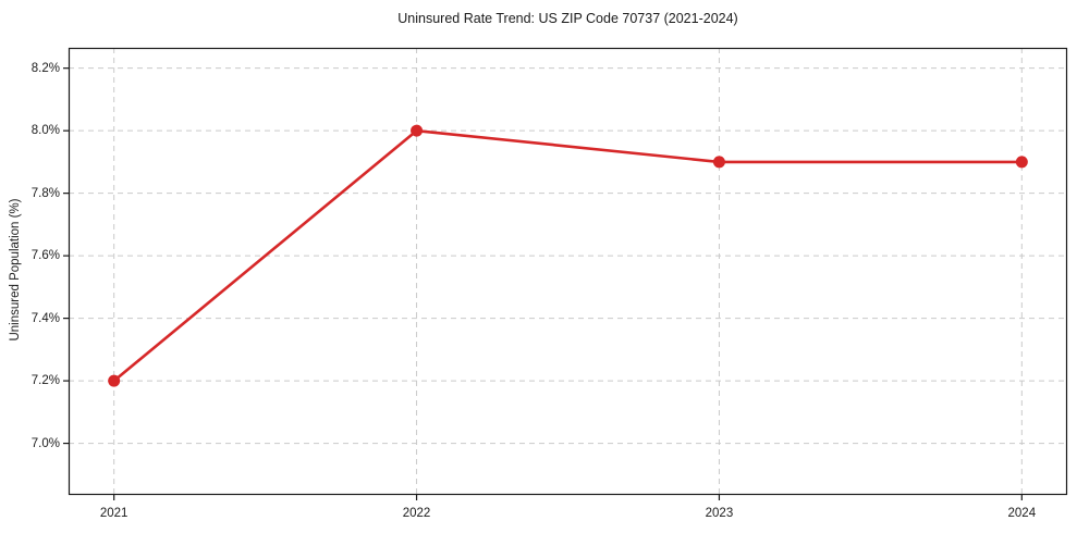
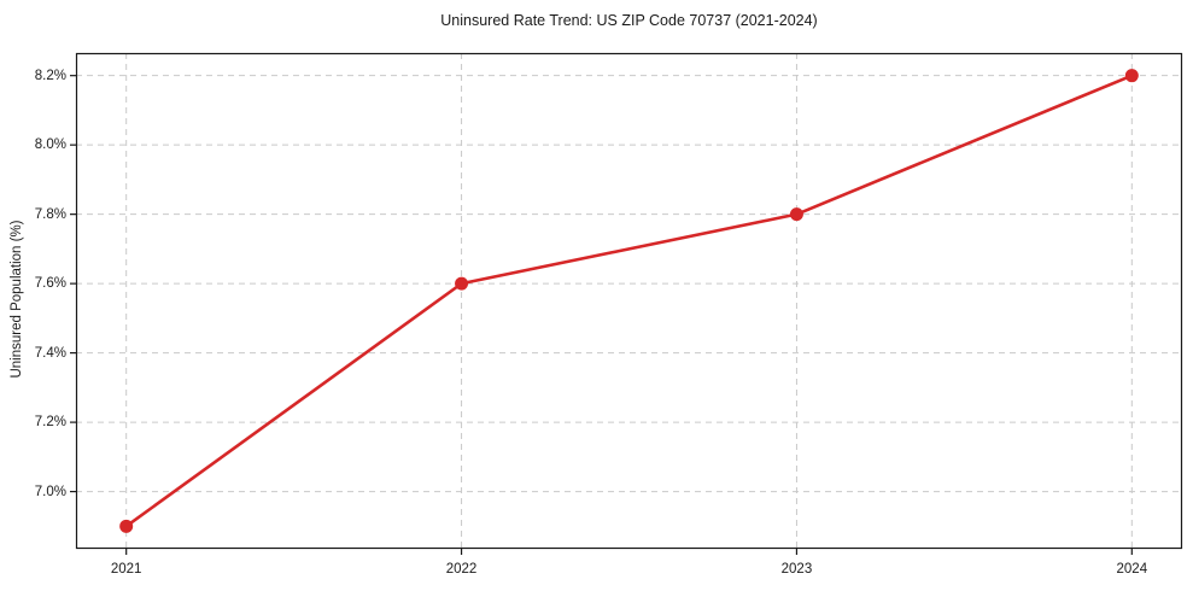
2021: 7.2% -> 6.9%
2022: 8.0% -> 7.6%
2023: 7.9% -> 7.8%
2024: 7.9% -> 8.2%
